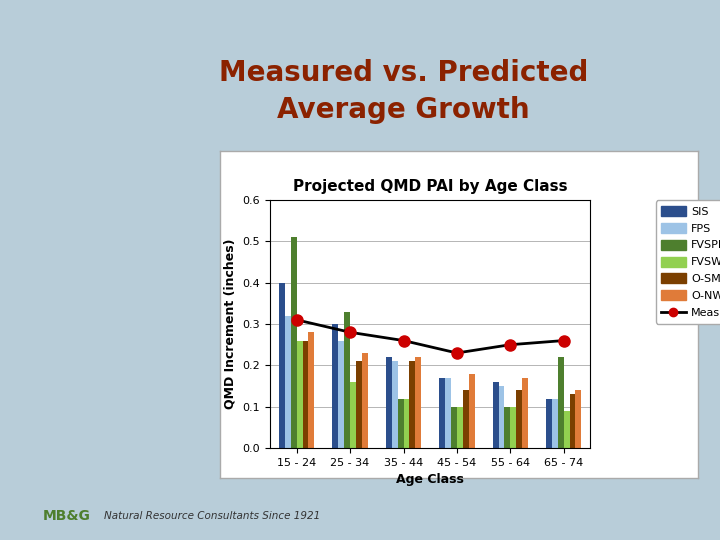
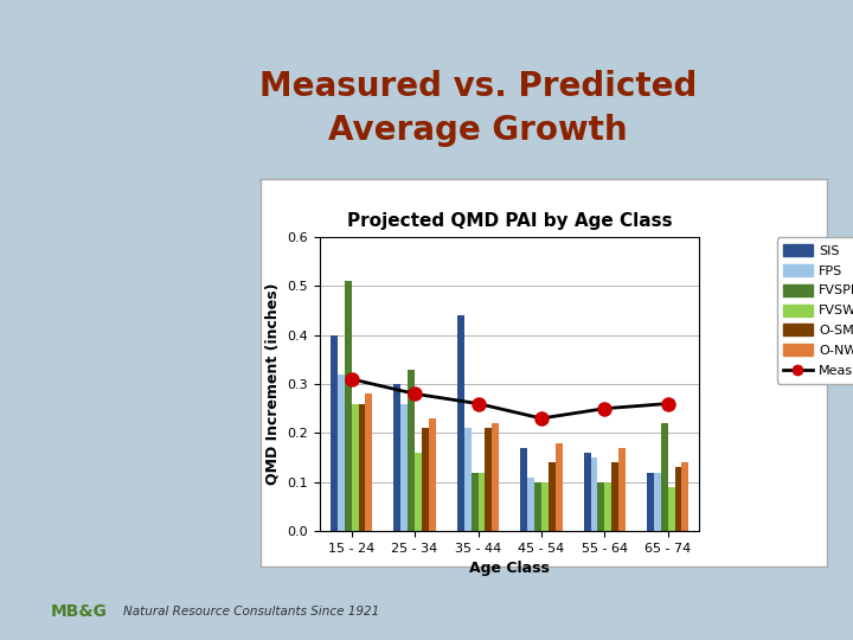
SIS/35 - 44: 0.22 -> 0.44
FPS/45 - 54: 0.17 -> 0.11
